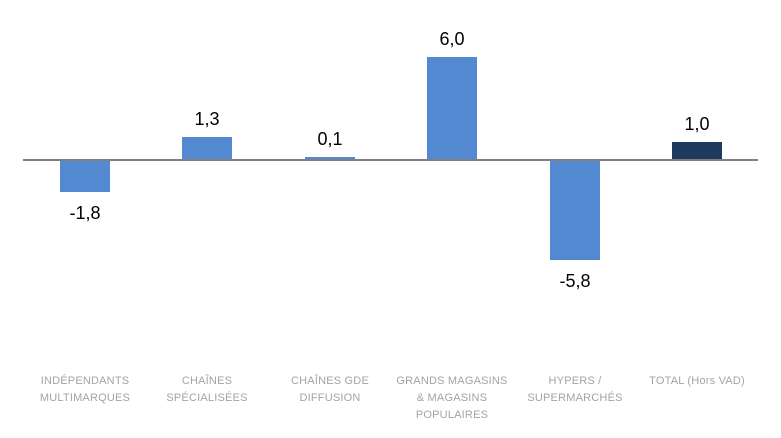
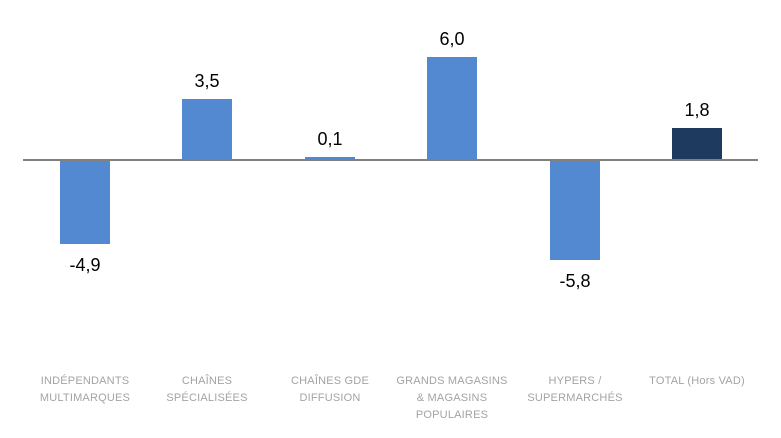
INDÉPENDANTS MULTIMARQUES: -1,8 -> -4,9
CHAÎNES SPÉCIALISÉES: 1,3 -> 3,5
TOTAL (Hors VAD): 1,0 -> 1,8
